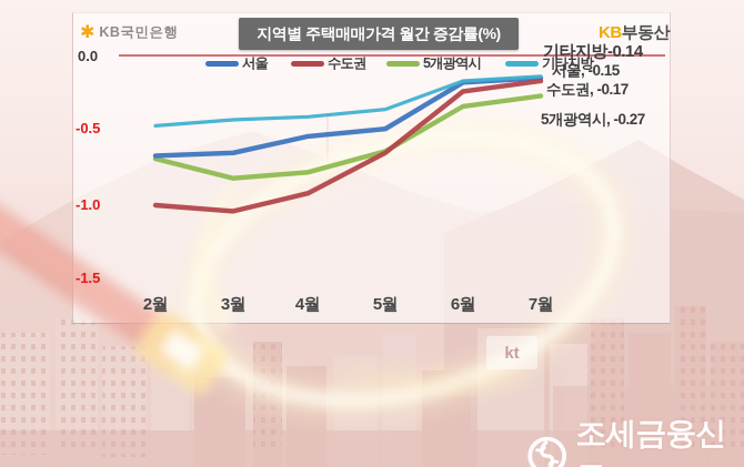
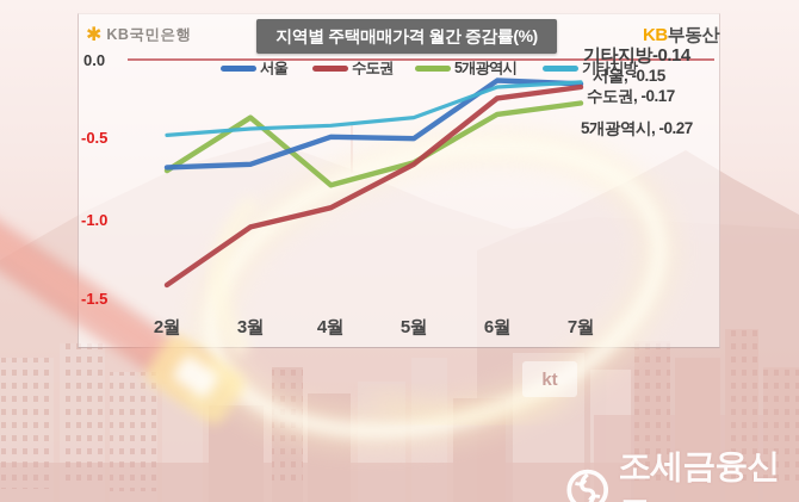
수도권/2월: -1.00 -> -1.40
5개광역시/3월: -0.82 -> -0.36
서울/4월: -0.54 -> -0.48
서울/6월: -0.18 -> -0.13
